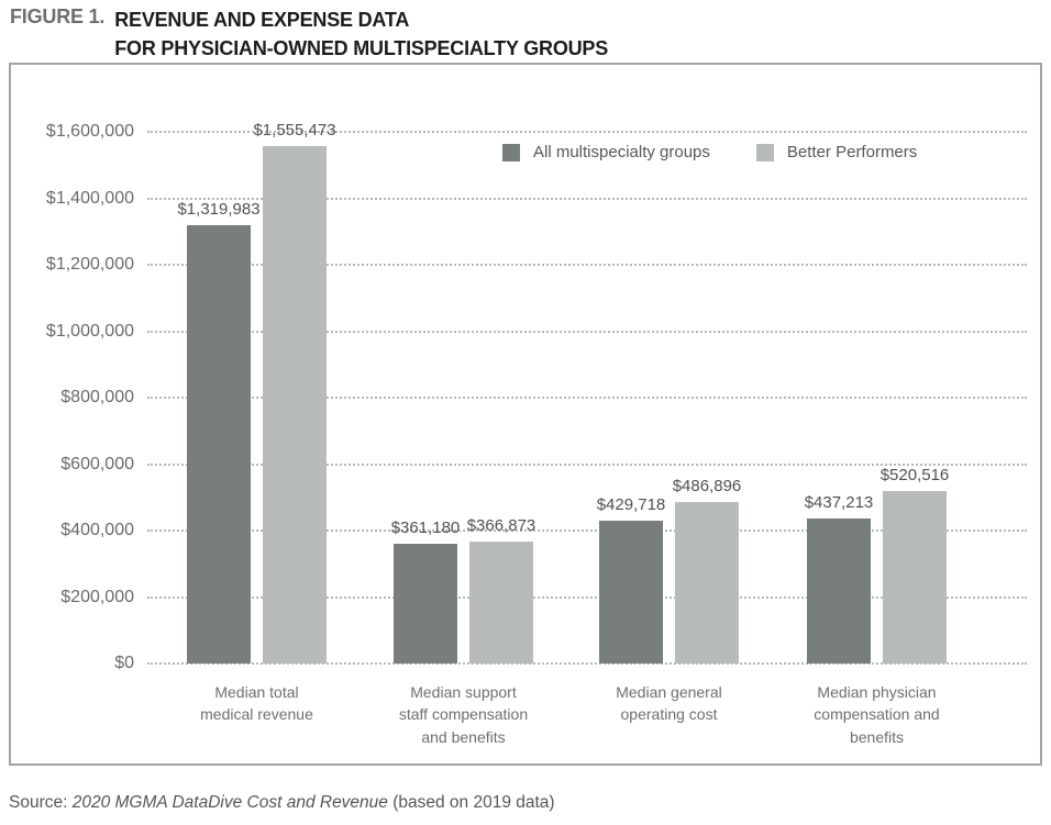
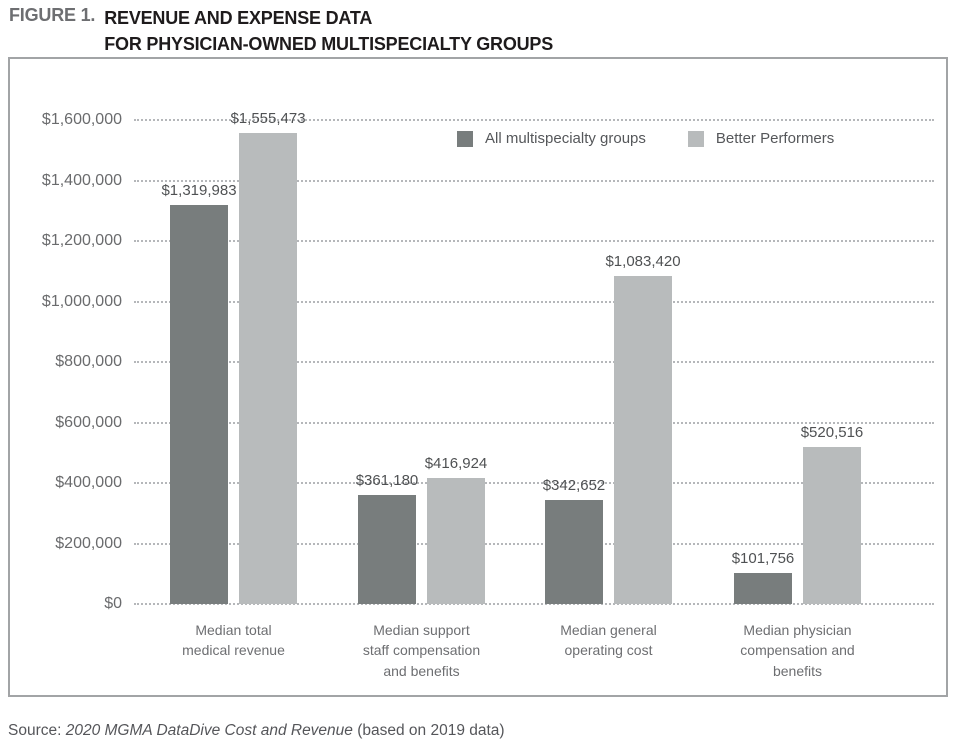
Better Performers/Median support staff compensation and benefits: $366,873 -> $416,924
All multispecialty groups/Median general operating cost: $429,718 -> $342,652
Better Performers/Median general operating cost: $486,896 -> $1,083,420
All multispecialty groups/Median physician compensation and benefits: $437,213 -> $101,756
